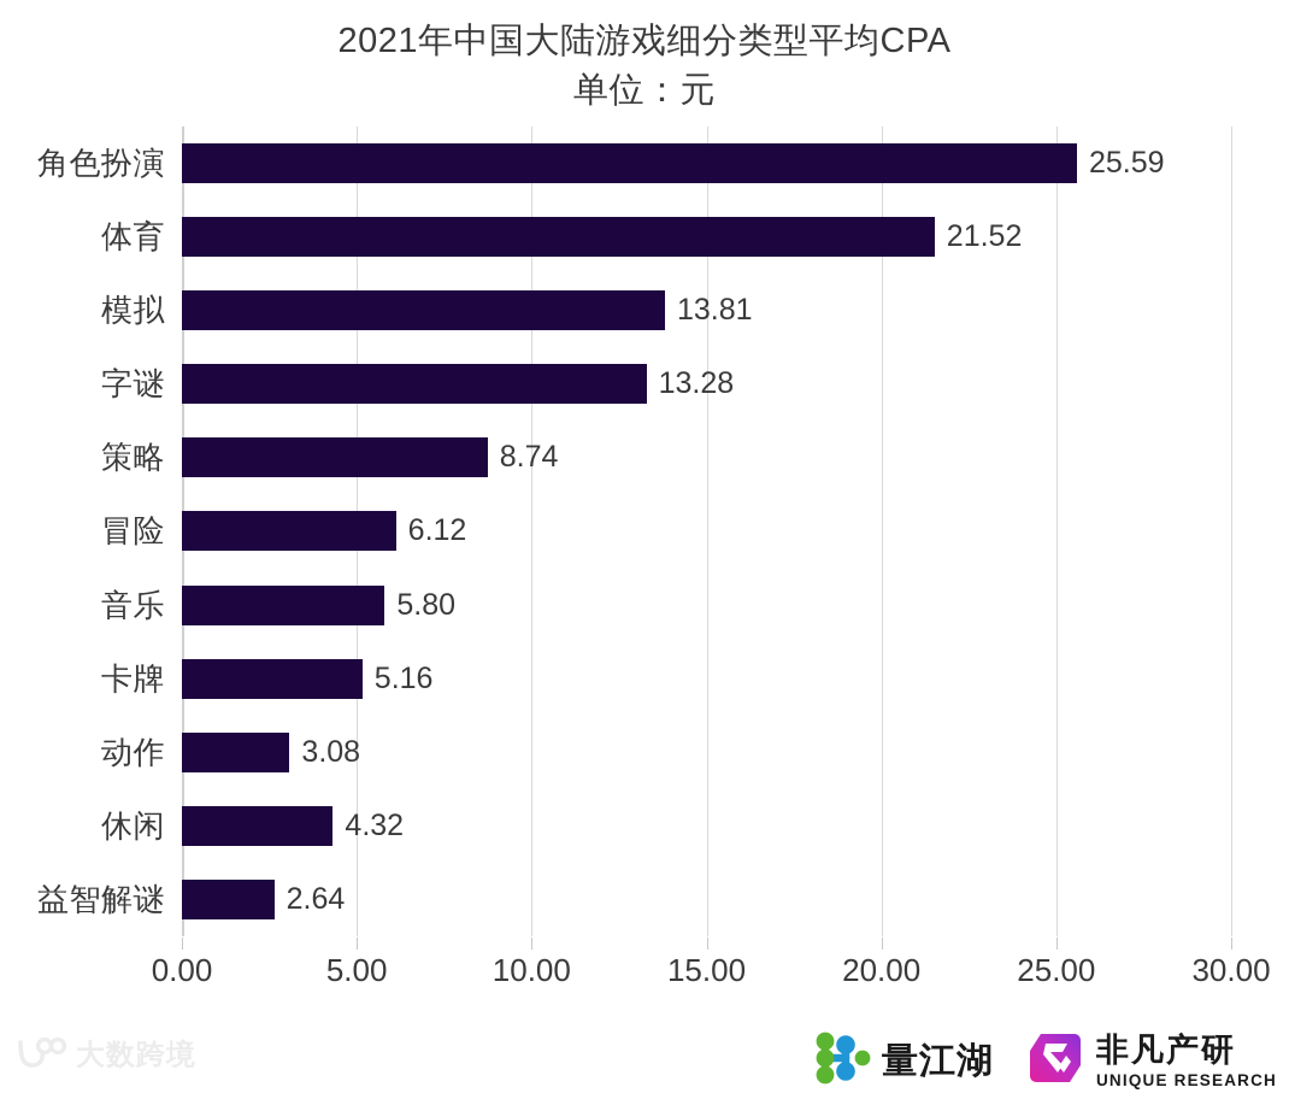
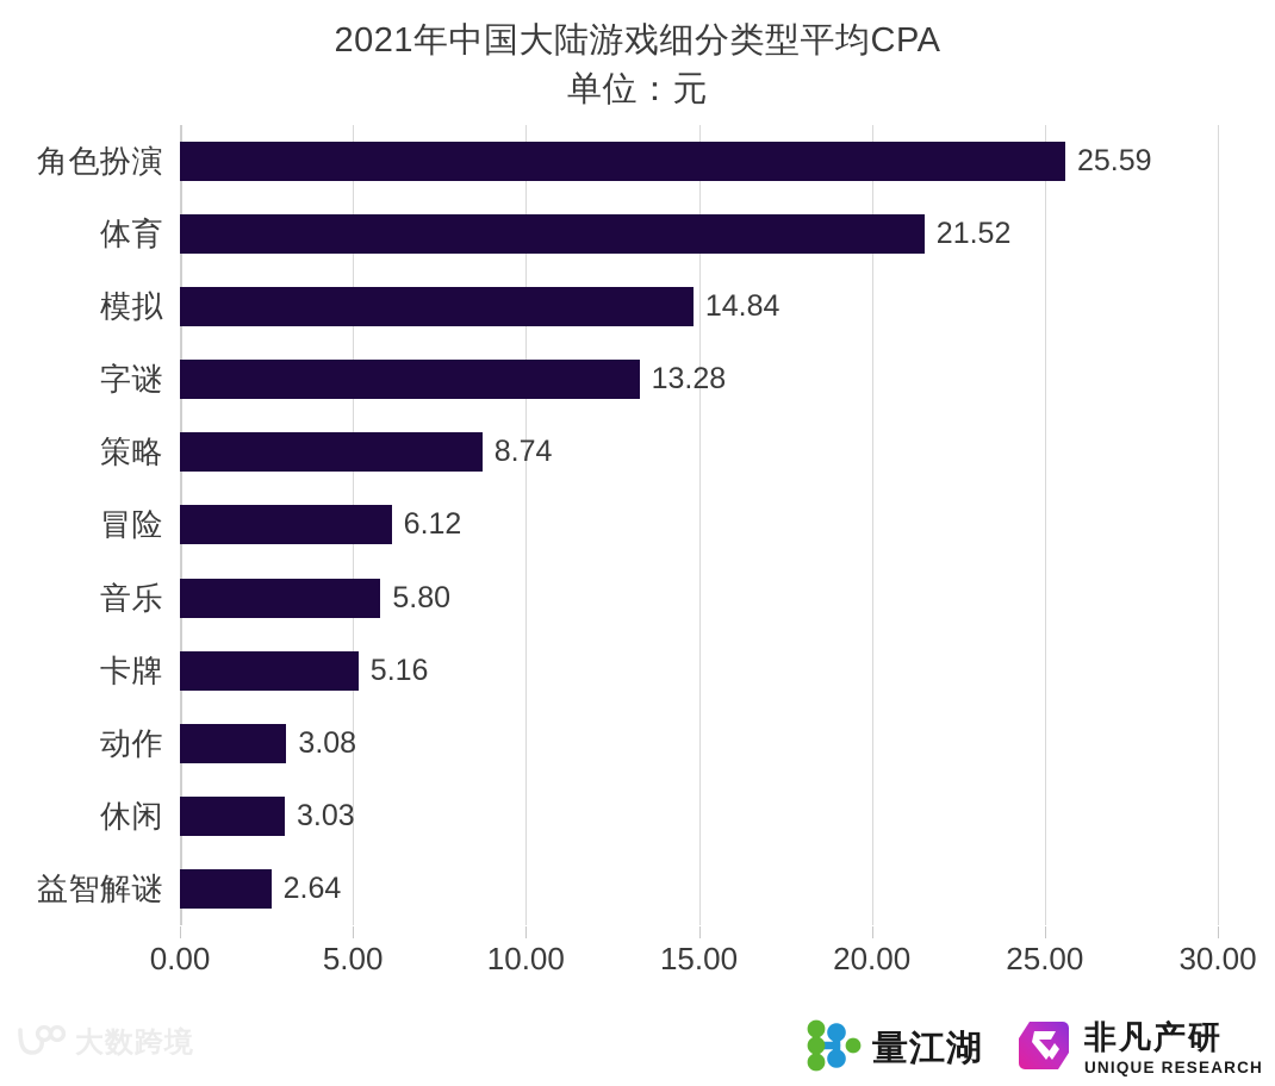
模拟: 13.81 -> 14.84
休闲: 4.32 -> 3.03
